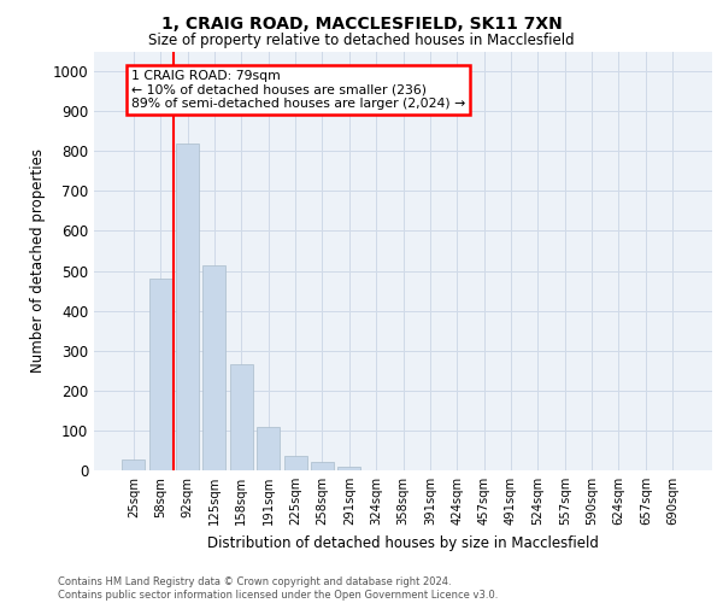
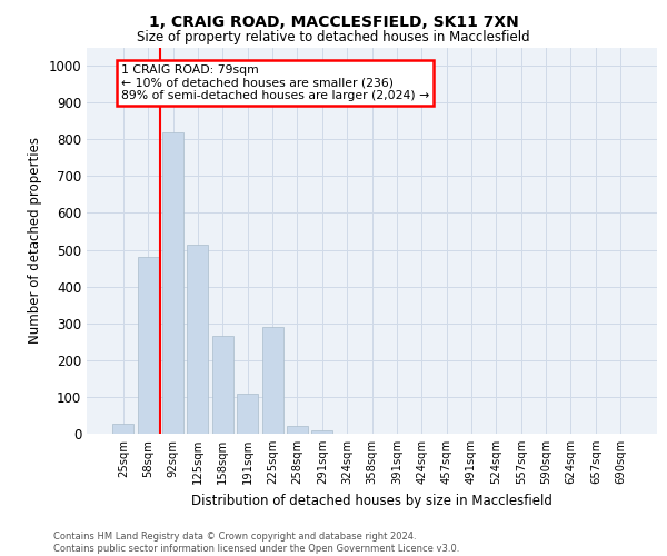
225sqm: 35 -> 290
